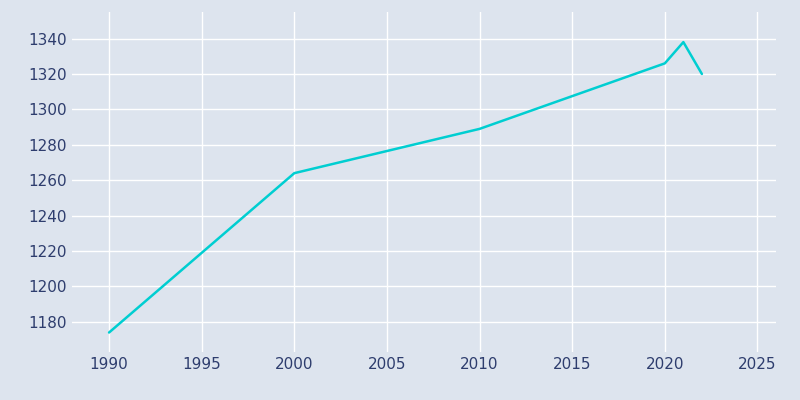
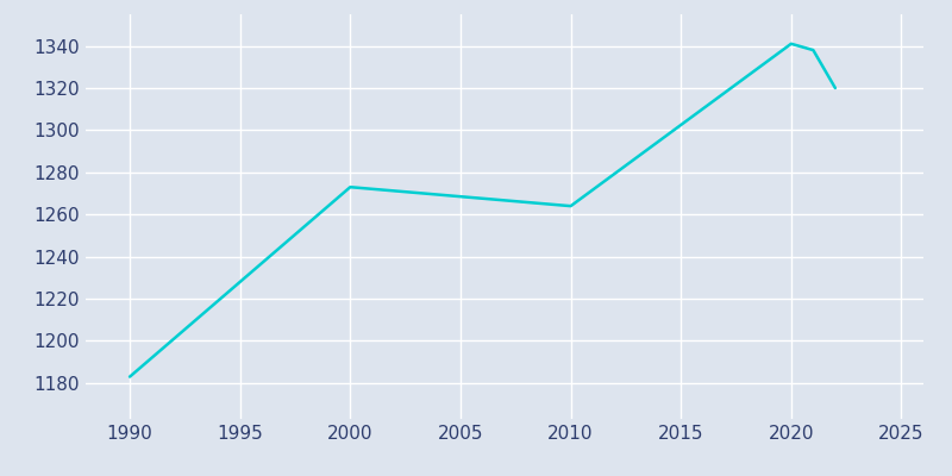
1990: 1174 -> 1183
2000: 1264 -> 1273
2010: 1289 -> 1264
2020: 1326 -> 1341
